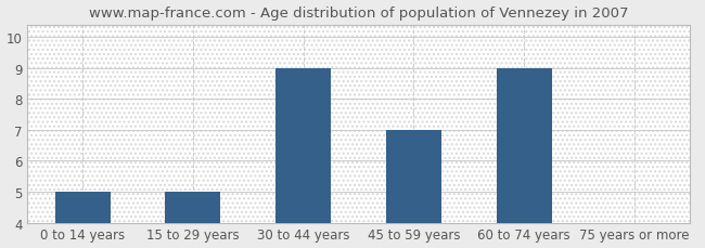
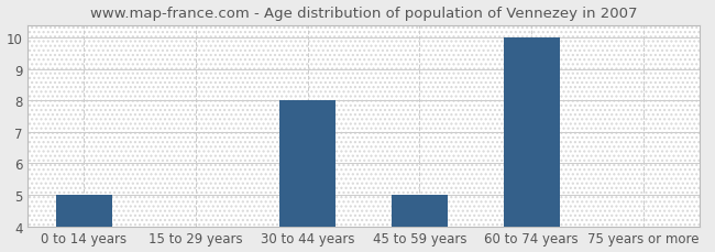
15 to 29 years: 5 -> 4
30 to 44 years: 9 -> 8
45 to 59 years: 7 -> 5
60 to 74 years: 9 -> 10
